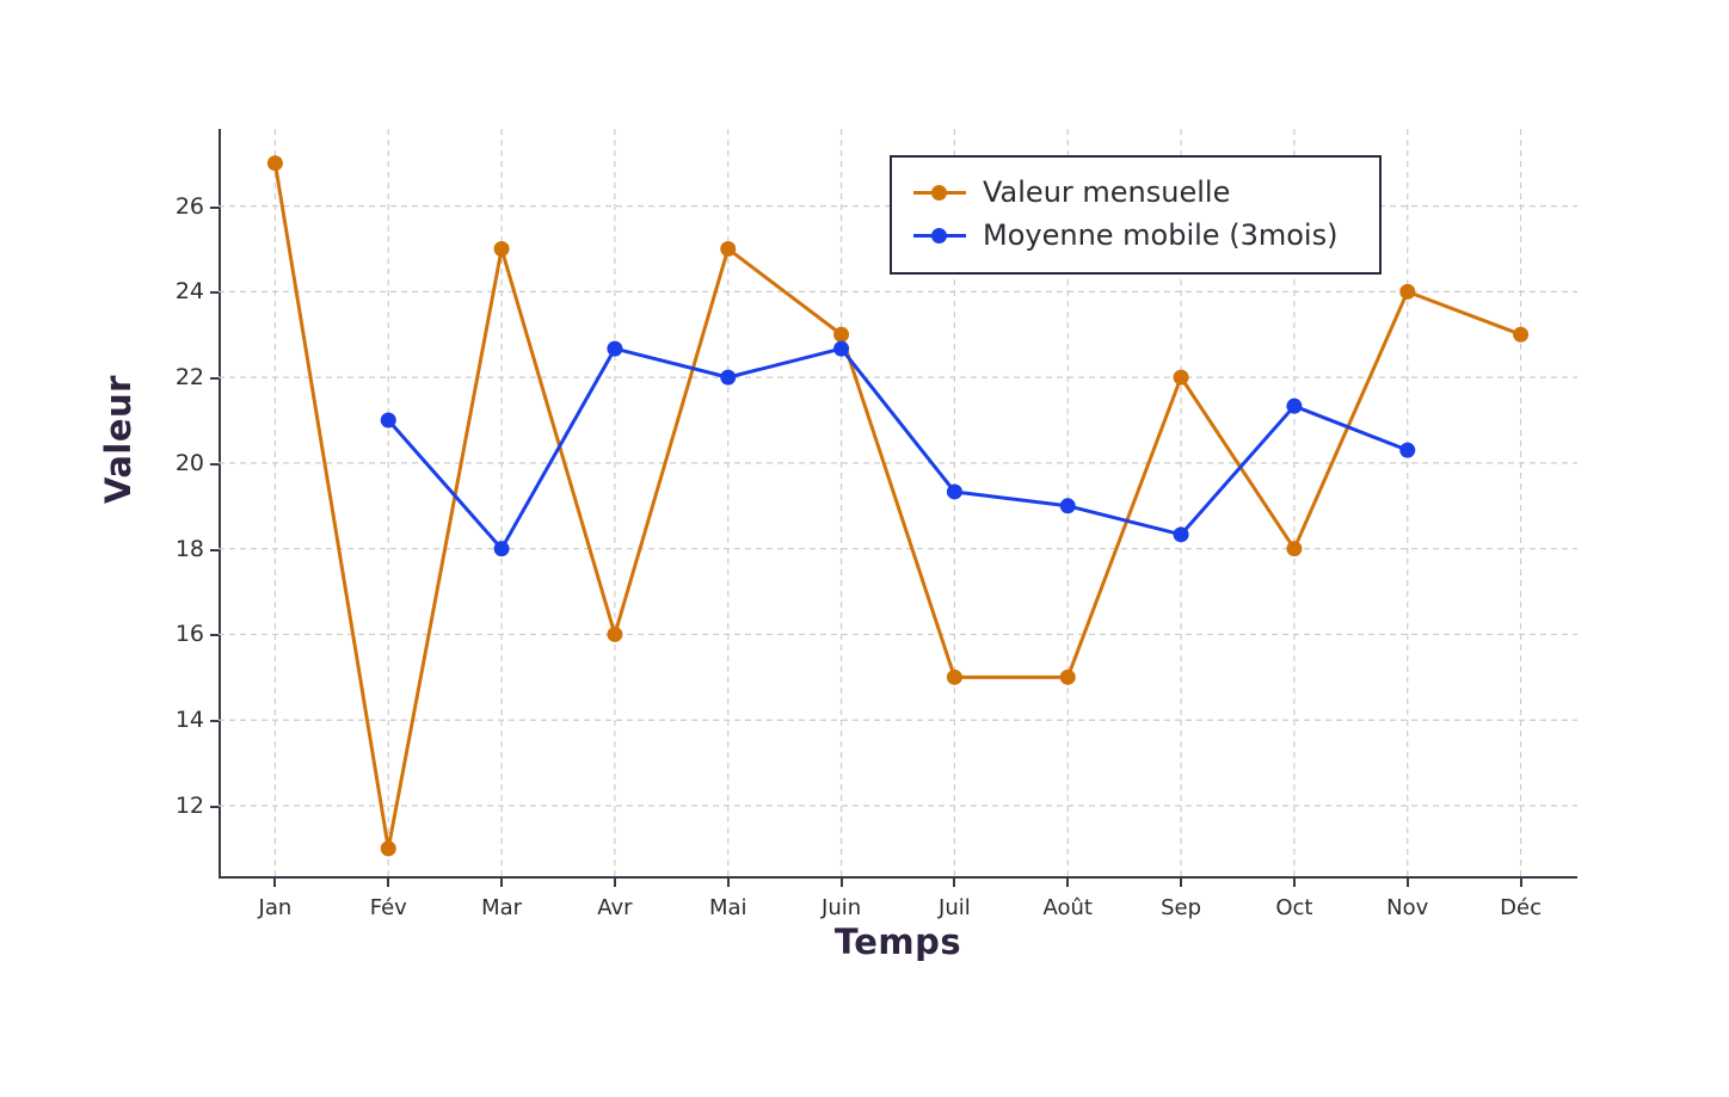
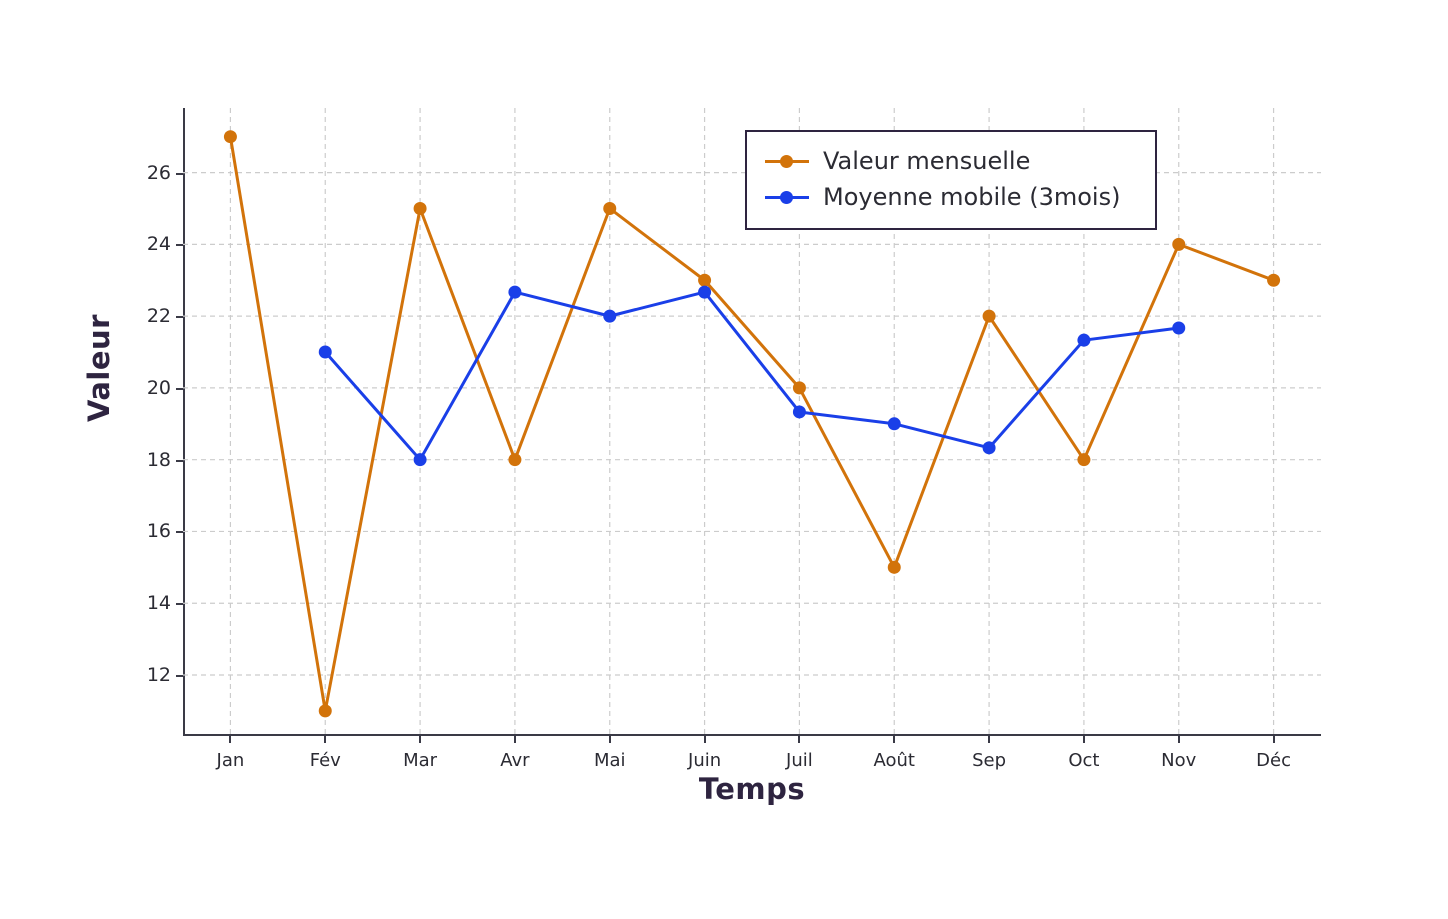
Valeur mensuelle/Avr: 16 -> 18
Valeur mensuelle/Juil: 15 -> 20
Moyenne mobile (3mois)/Nov: 20.3 -> 21.7
